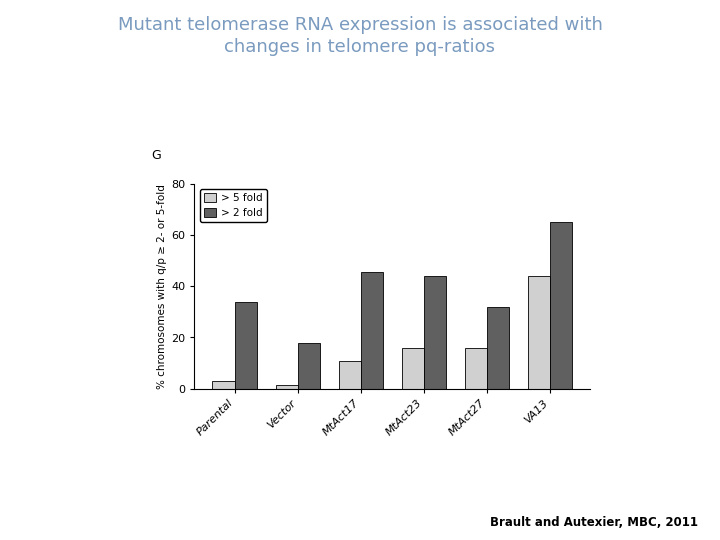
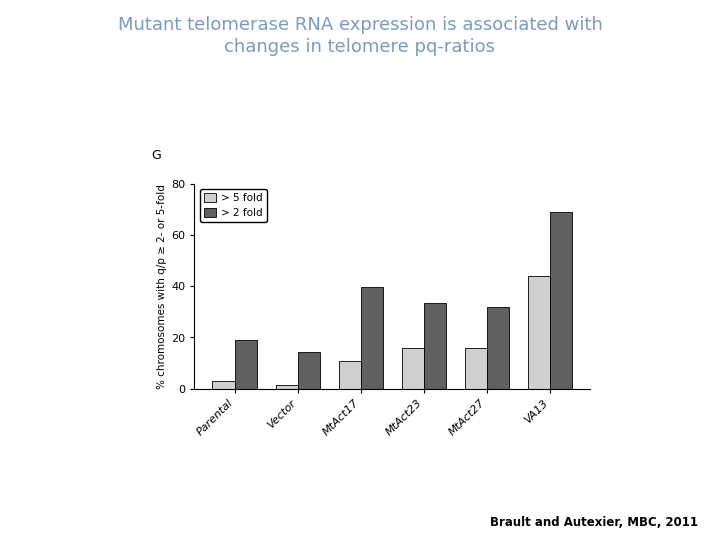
> 2 fold/Parental: 34.0 -> 19.0
> 2 fold/Vector: 18.0 -> 14.5
> 2 fold/MtAct17: 45.5 -> 39.5
> 2 fold/MtAct23: 44.0 -> 33.5
> 2 fold/VA13: 65.0 -> 69.0
